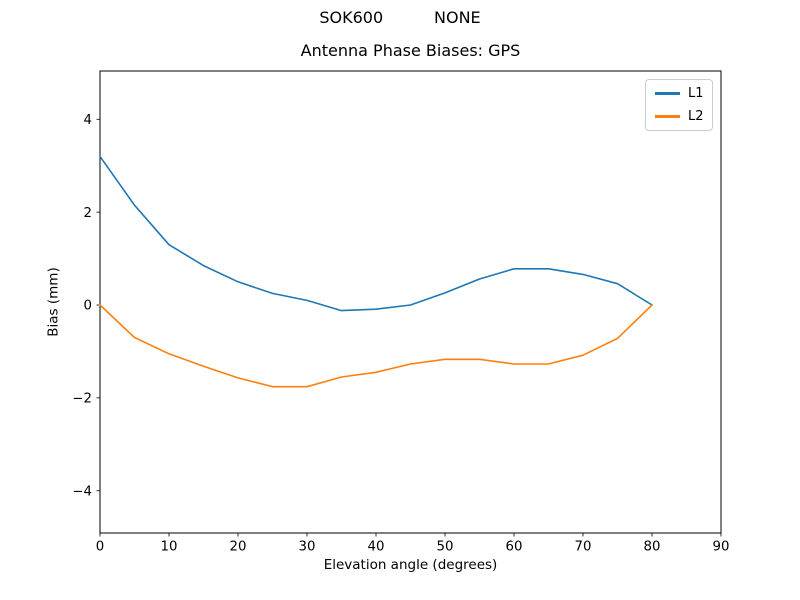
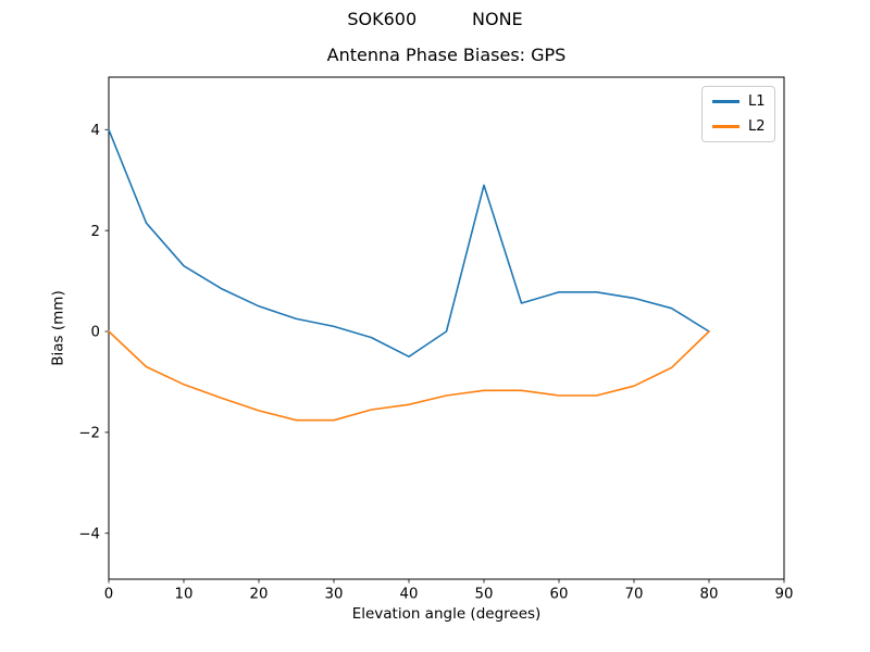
L1/0: 3.2 -> 4.0
L1/40: -0.1 -> -0.5
L1/50: 0.3 -> 2.9
